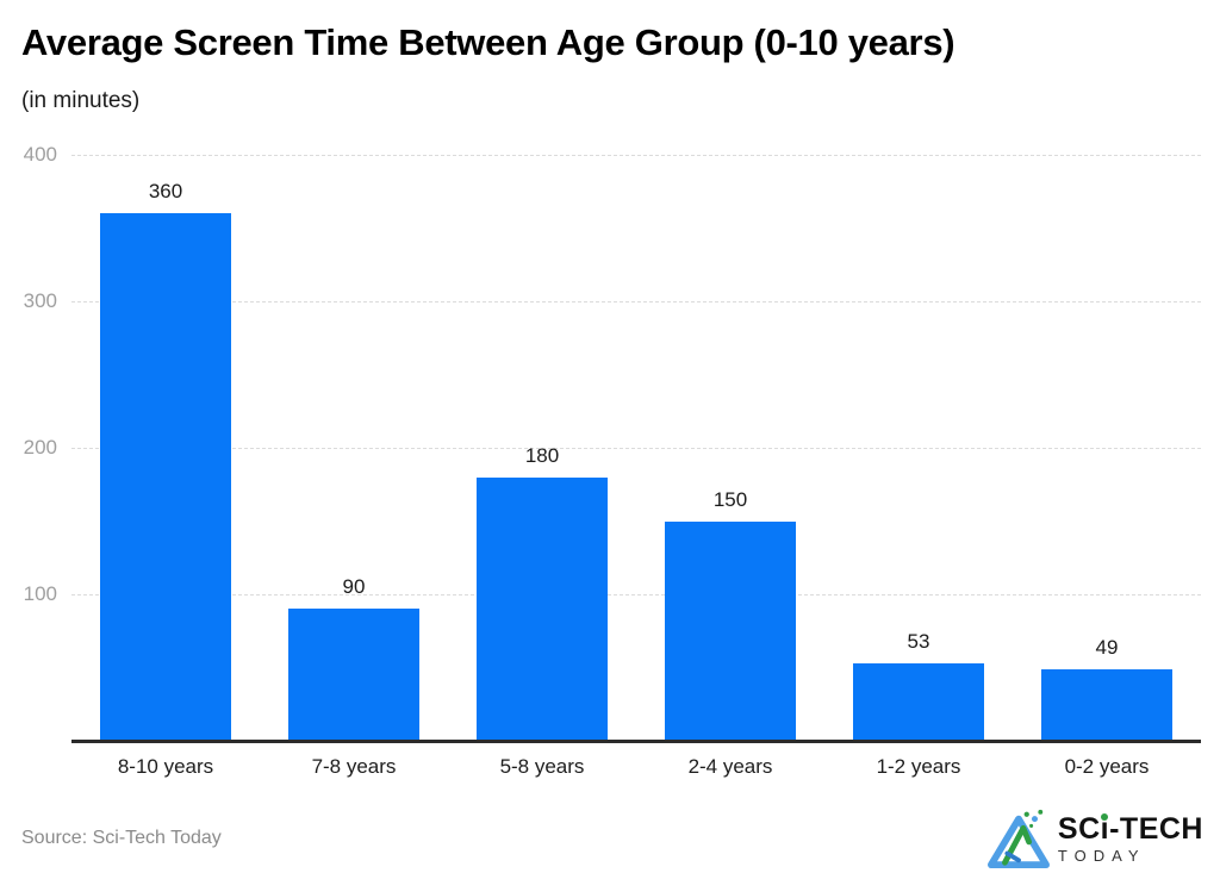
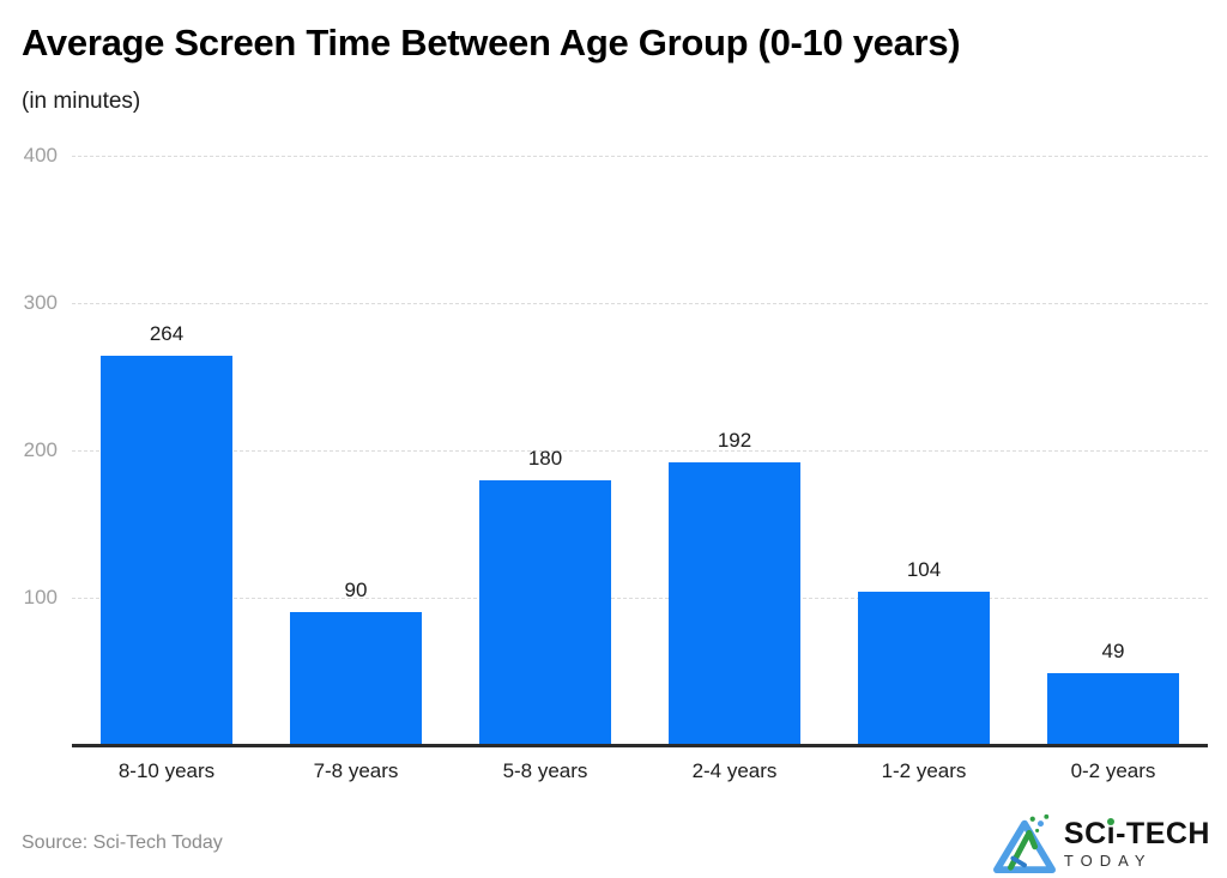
8-10 years: 360 -> 264
2-4 years: 150 -> 192
1-2 years: 53 -> 104
